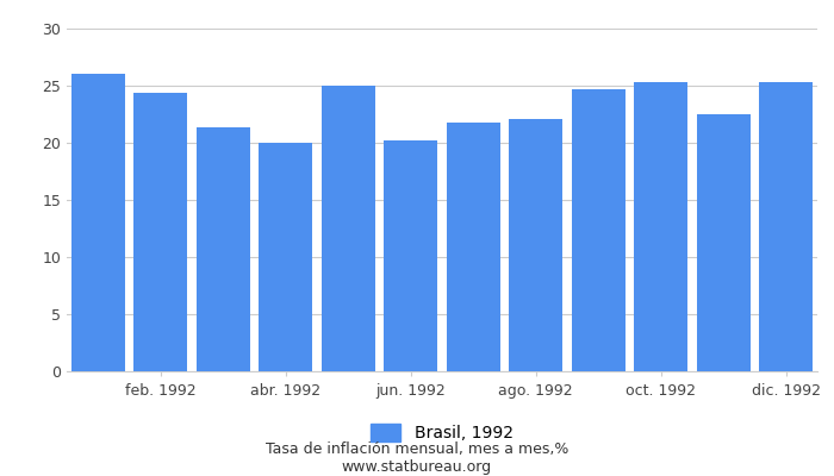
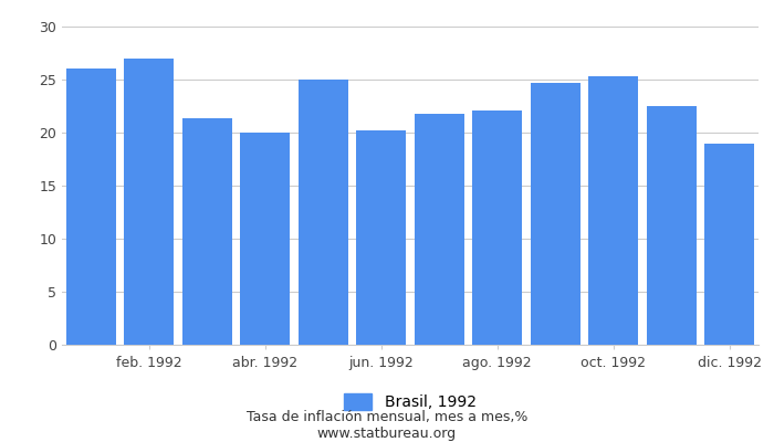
feb. 1992: 24.4 -> 27.0
dic. 1992: 25.3 -> 19.0
